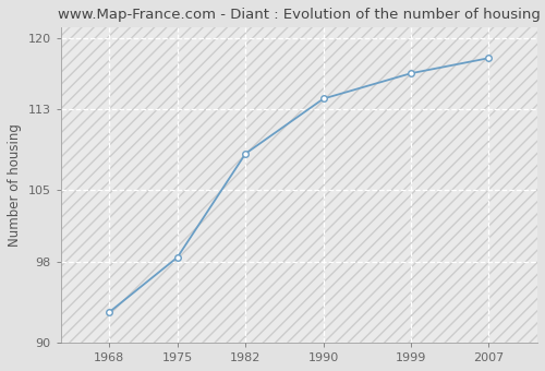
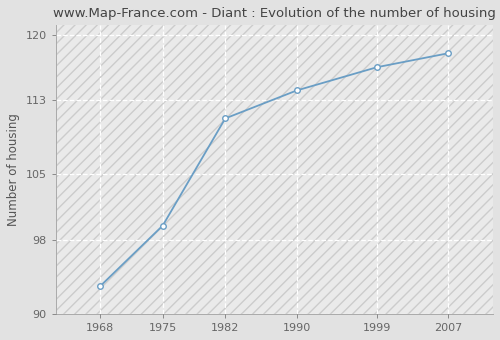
1975: 98.4 -> 99.5
1982: 108.6 -> 111.0
